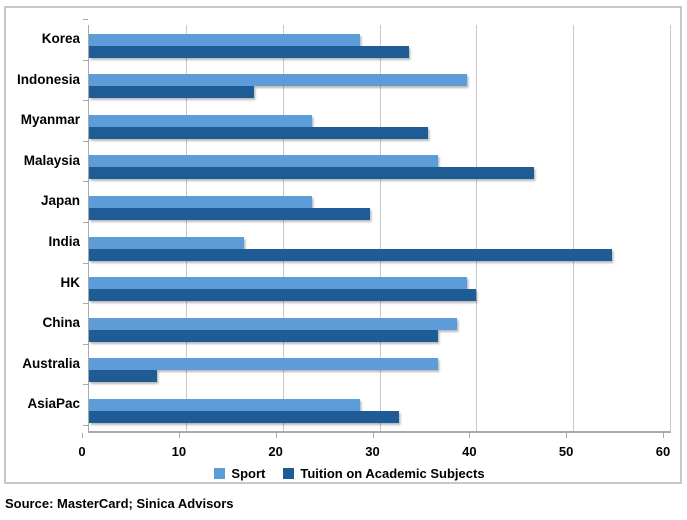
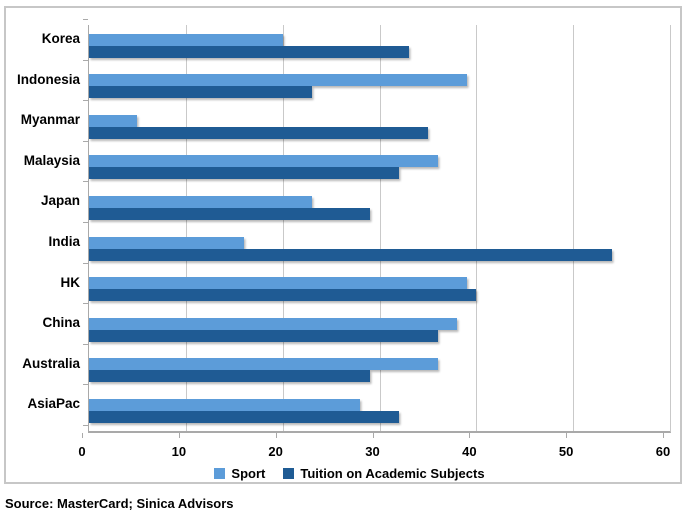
Sport/Korea: 28 -> 20
Tuition on Academic Subjects/Indonesia: 17 -> 23
Sport/Myanmar: 23 -> 5
Tuition on Academic Subjects/Malaysia: 46 -> 32
Tuition on Academic Subjects/Australia: 7 -> 29
